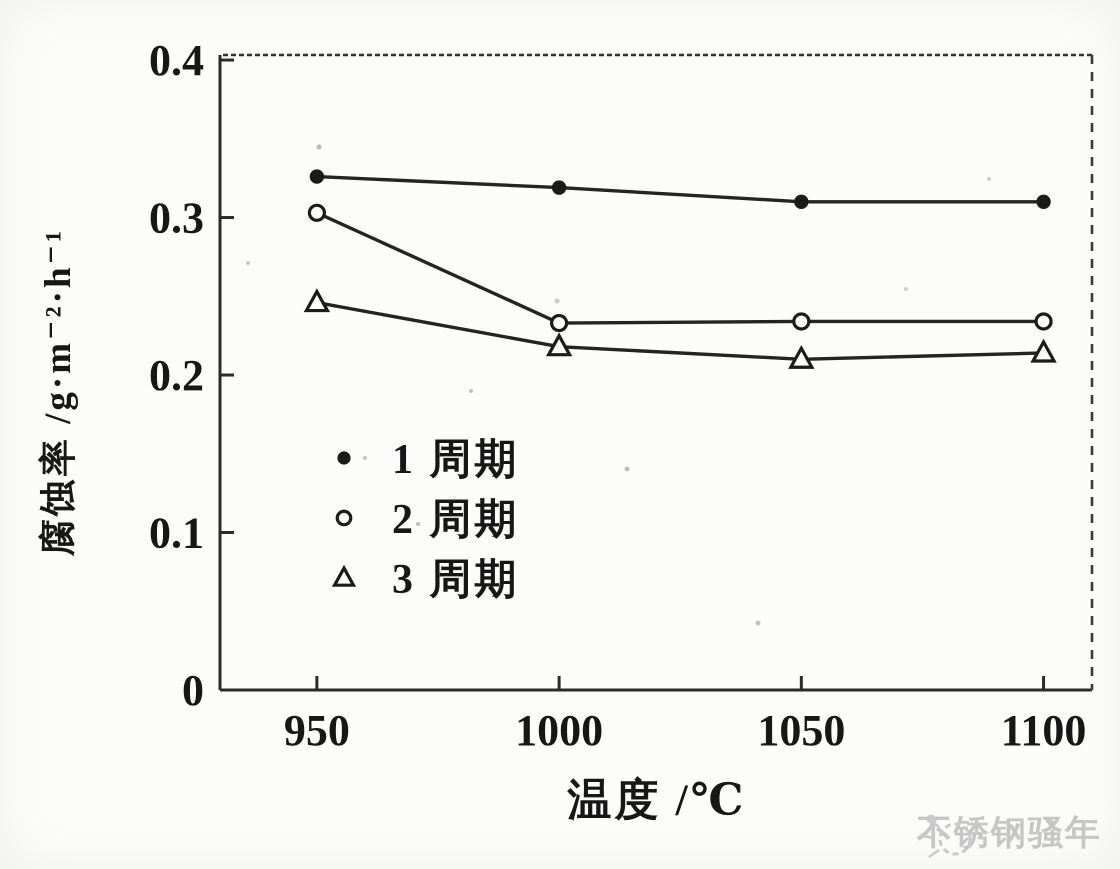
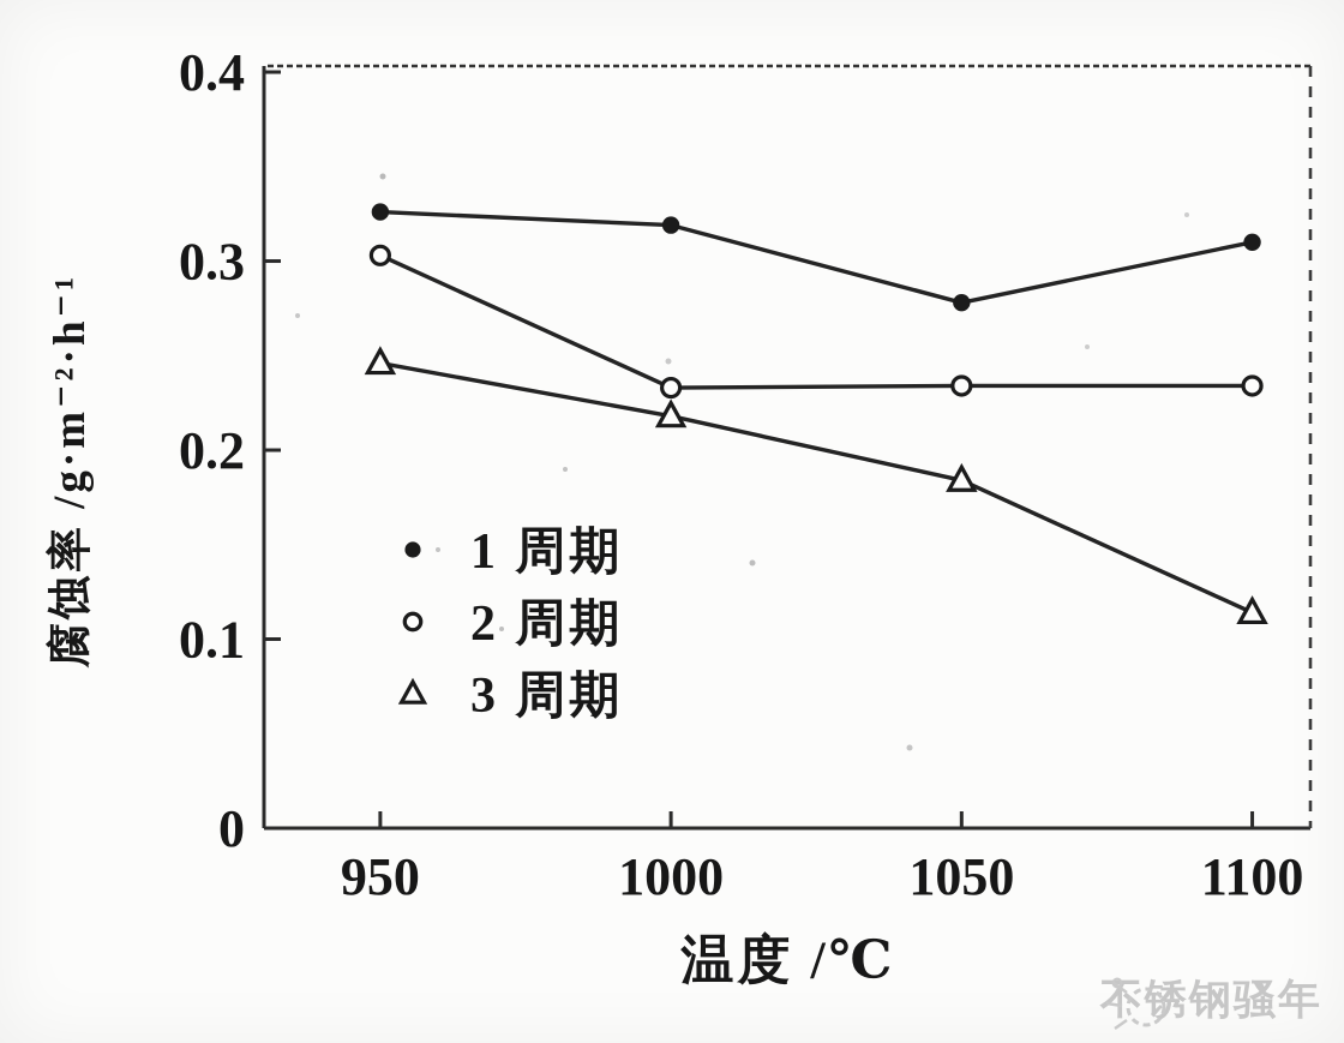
1 周期/1050: 0.310 -> 0.278
3 周期/1050: 0.210 -> 0.184
3 周期/1100: 0.214 -> 0.114
